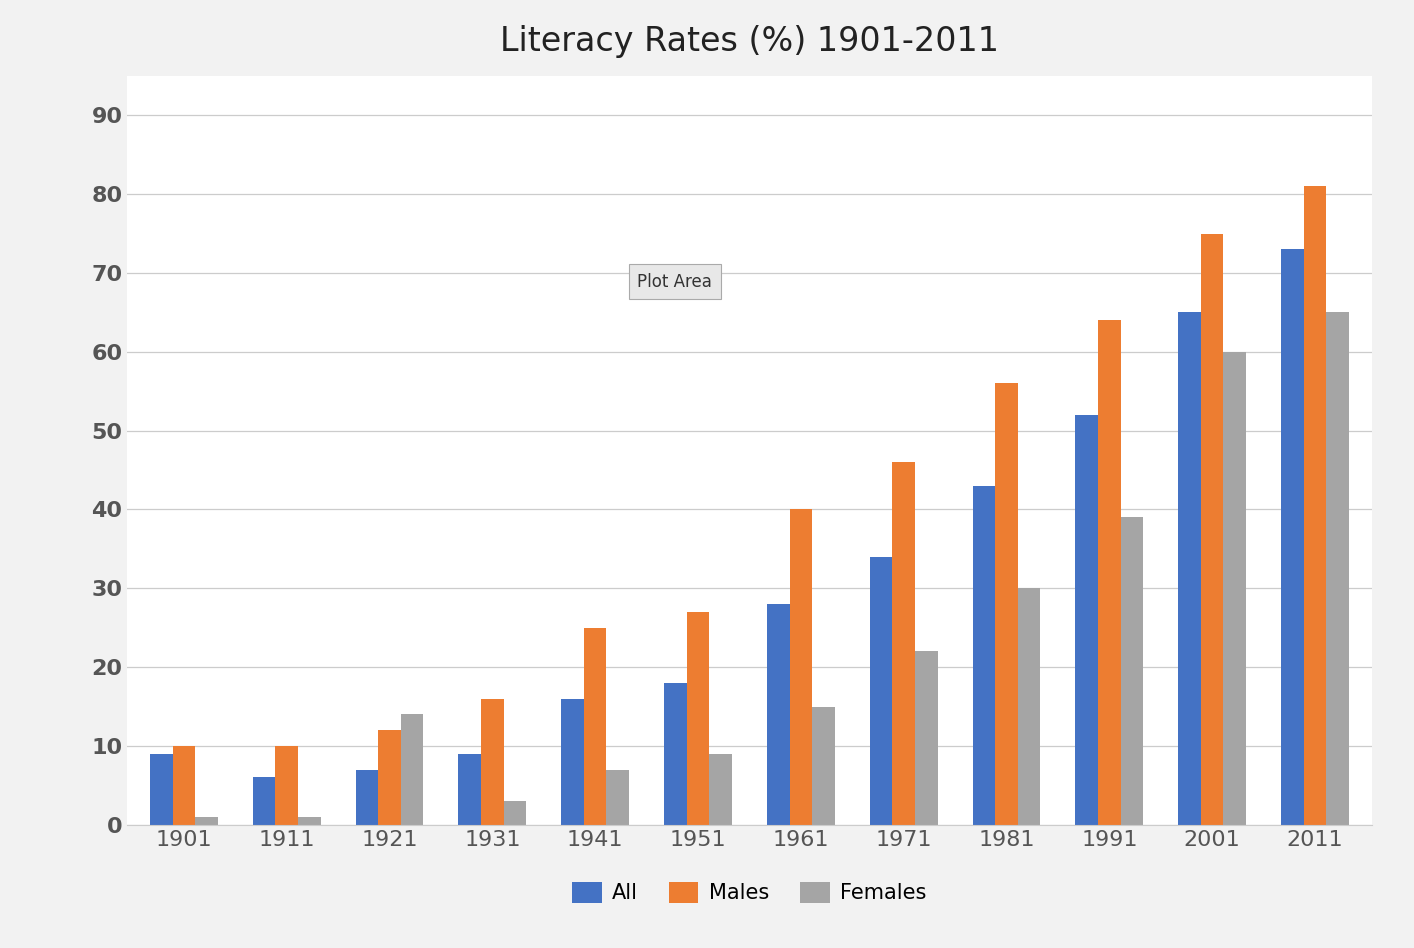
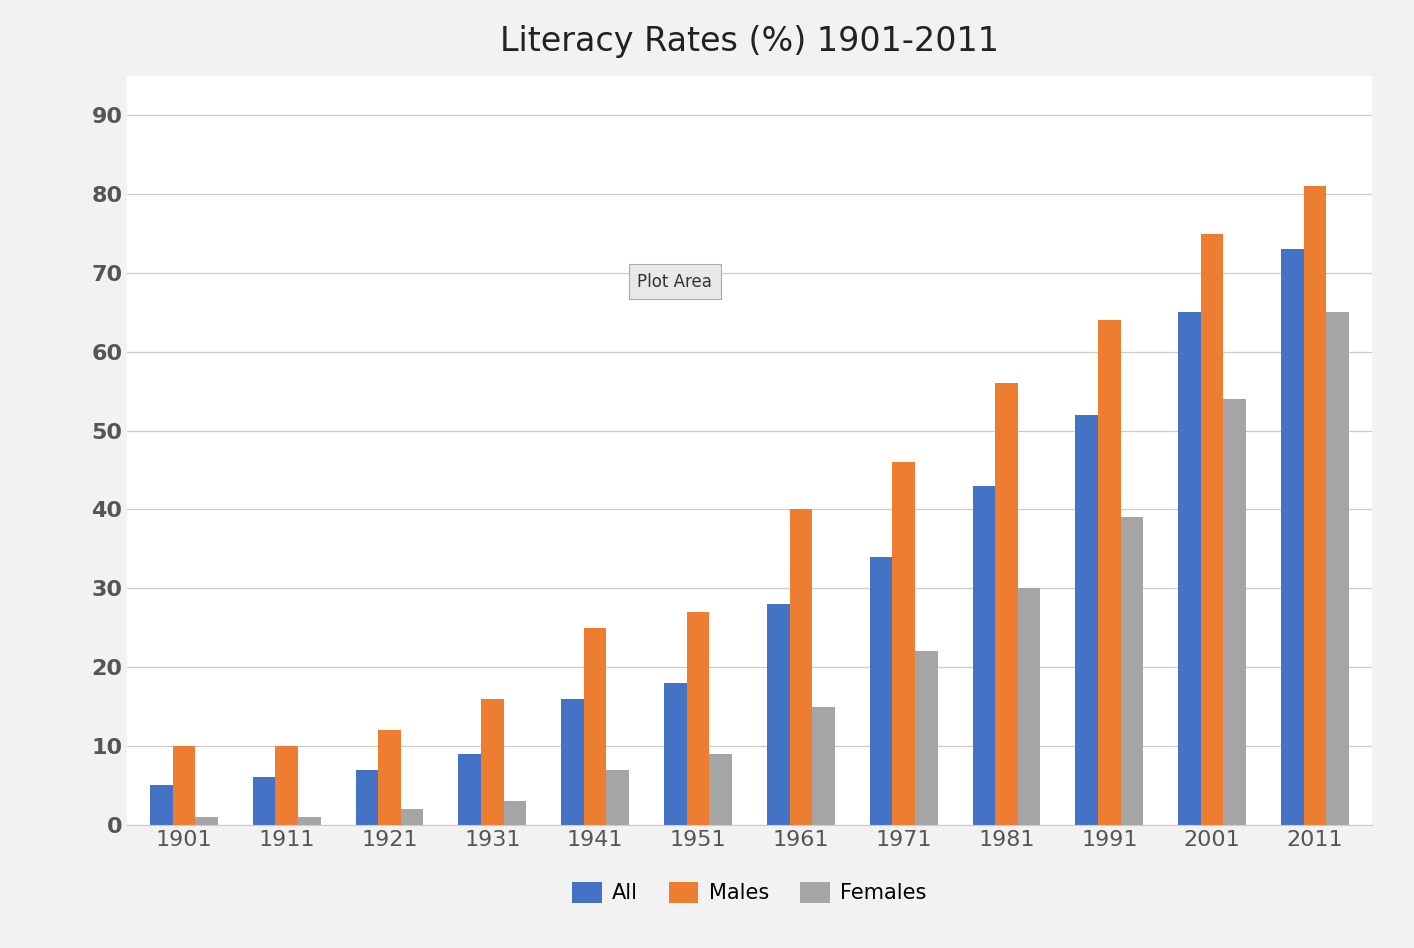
All/1901: 9 -> 5
Females/1921: 14 -> 2
Females/2001: 60 -> 54
